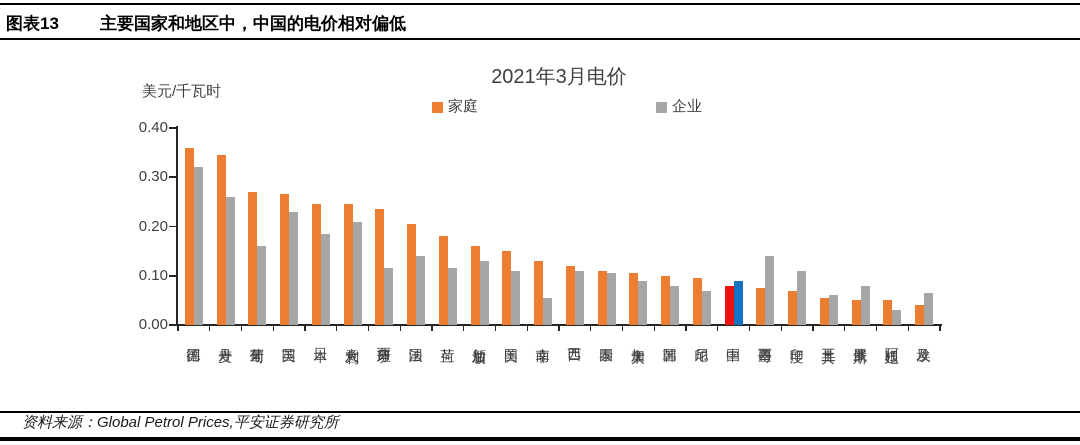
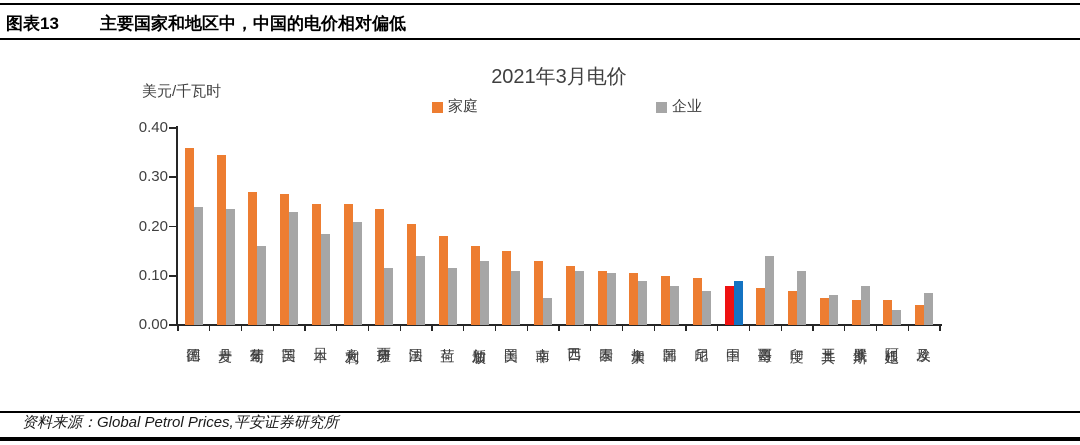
企业/德国: 0.32 -> 0.24
企业/丹麦: 0.26 -> 0.23
